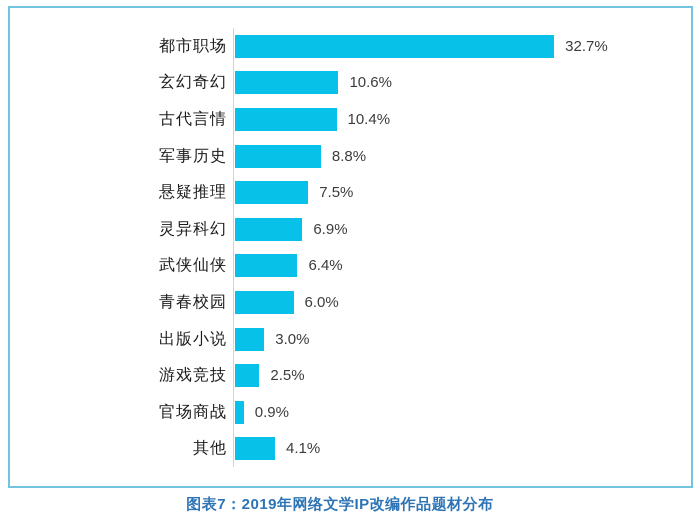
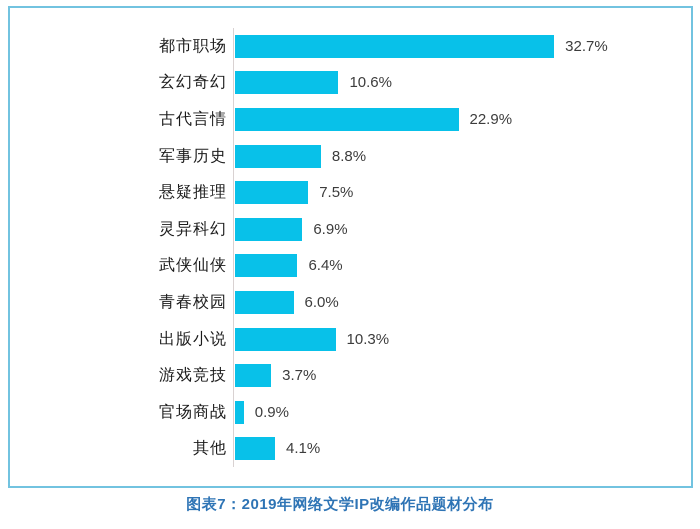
古代言情: 10.4% -> 22.9%
出版小说: 3.0% -> 10.3%
游戏竞技: 2.5% -> 3.7%
